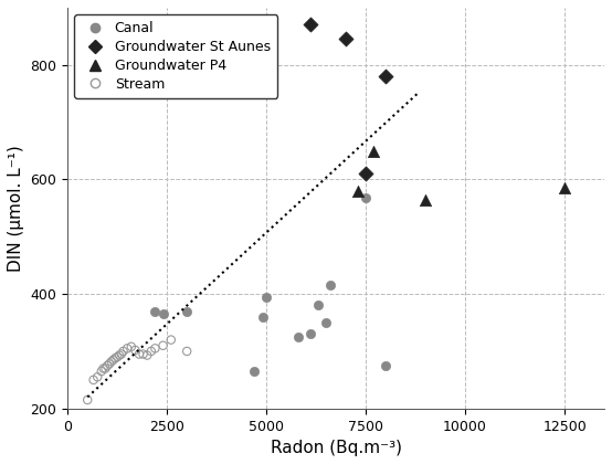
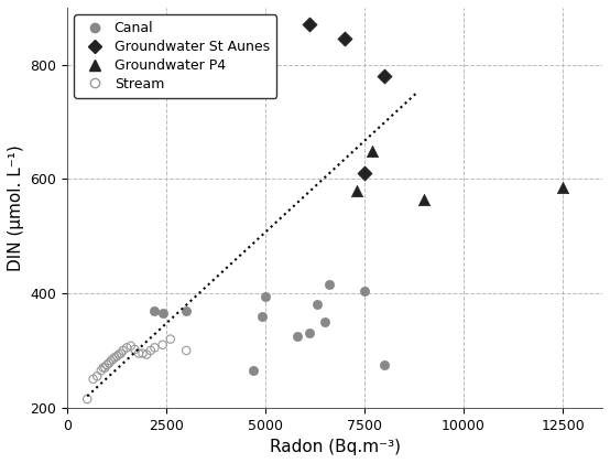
Canal/7500: 568 -> 405
